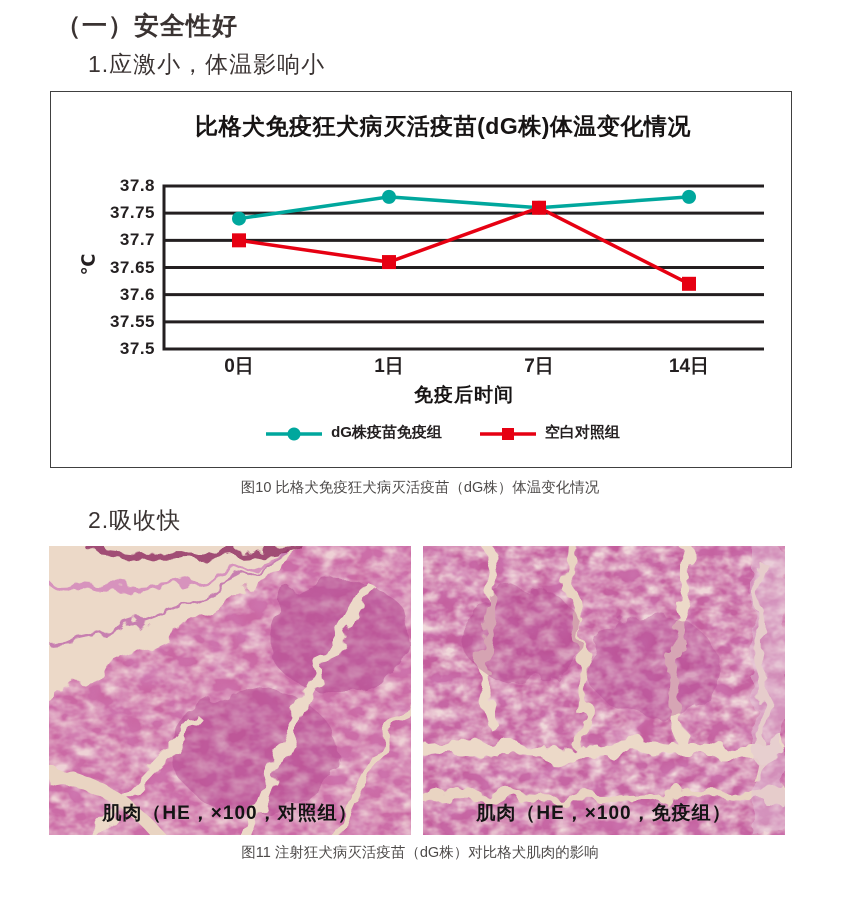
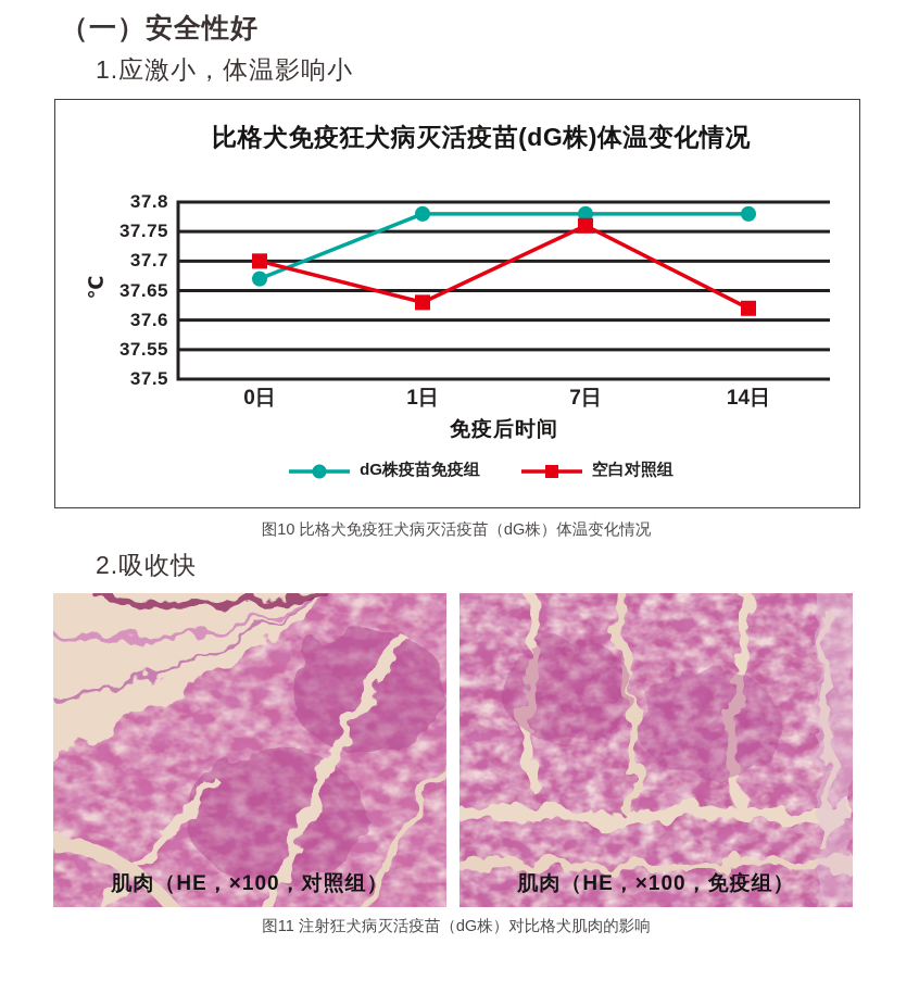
dG株疫苗免疫组/0日: 37.74 -> 37.67
空白对照组/1日: 37.66 -> 37.63
dG株疫苗免疫组/7日: 37.76 -> 37.78
